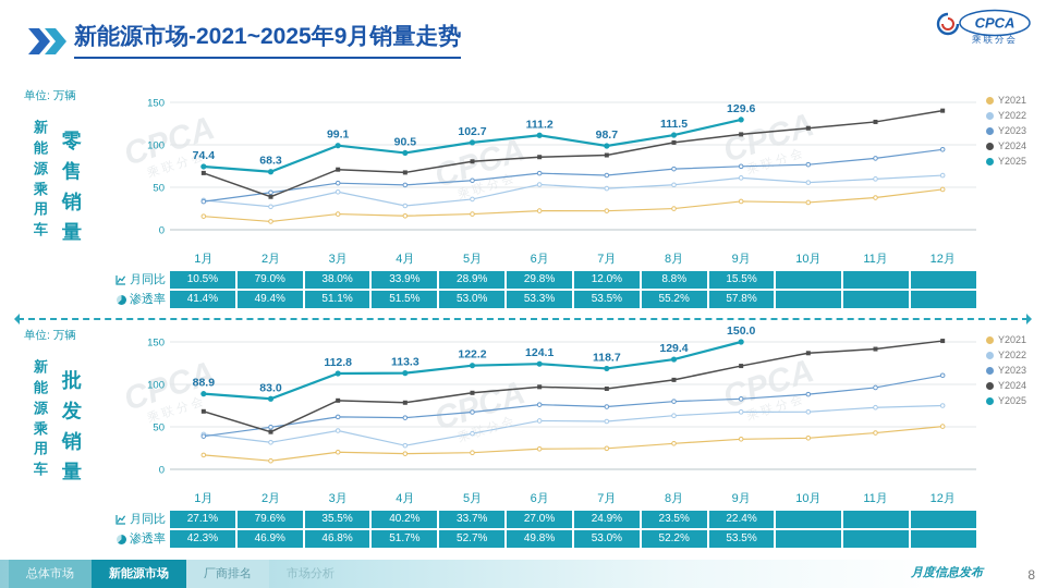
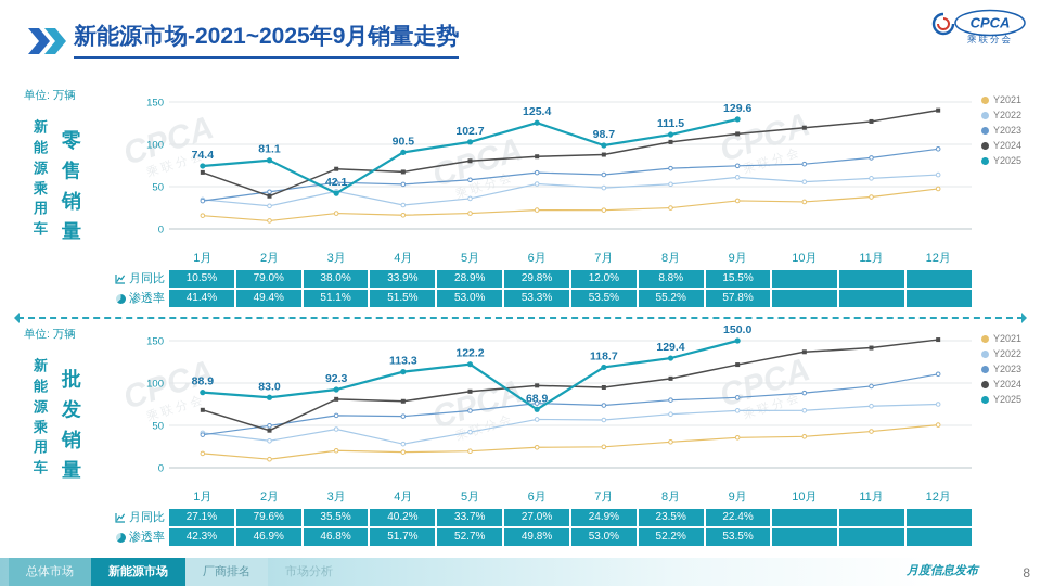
新能源乘用车零售销量/Y2025/2月: 68.3 -> 81.1
新能源乘用车零售销量/Y2025/3月: 99.1 -> 42.1
新能源乘用车零售销量/Y2025/6月: 111.2 -> 125.4
新能源乘用车批发销量/Y2025/3月: 112.8 -> 92.3
新能源乘用车批发销量/Y2025/6月: 124.1 -> 68.9
